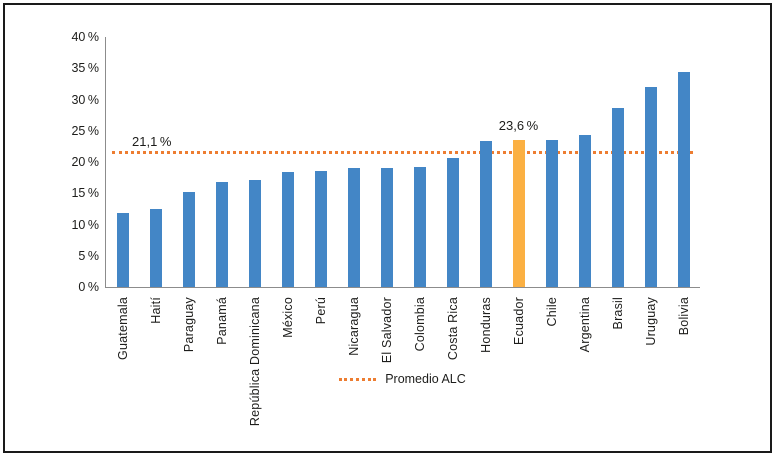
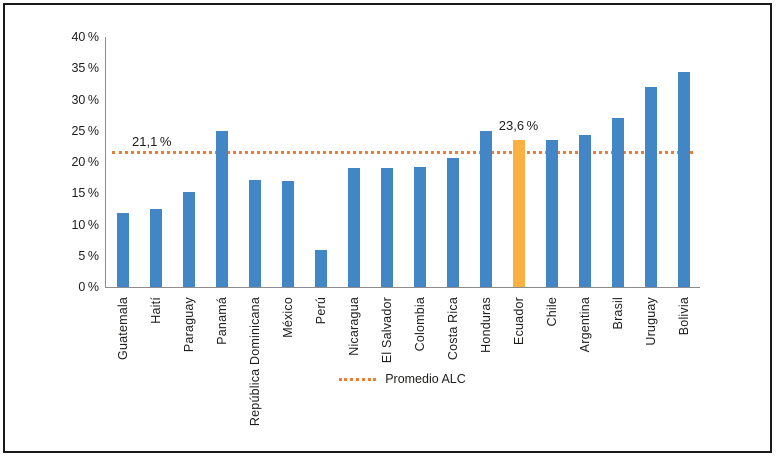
Panamá: 17% -> 25%
México: 18% -> 17%
Perú: 18% -> 6%
Honduras: 23% -> 25%
Brasil: 29% -> 27%
